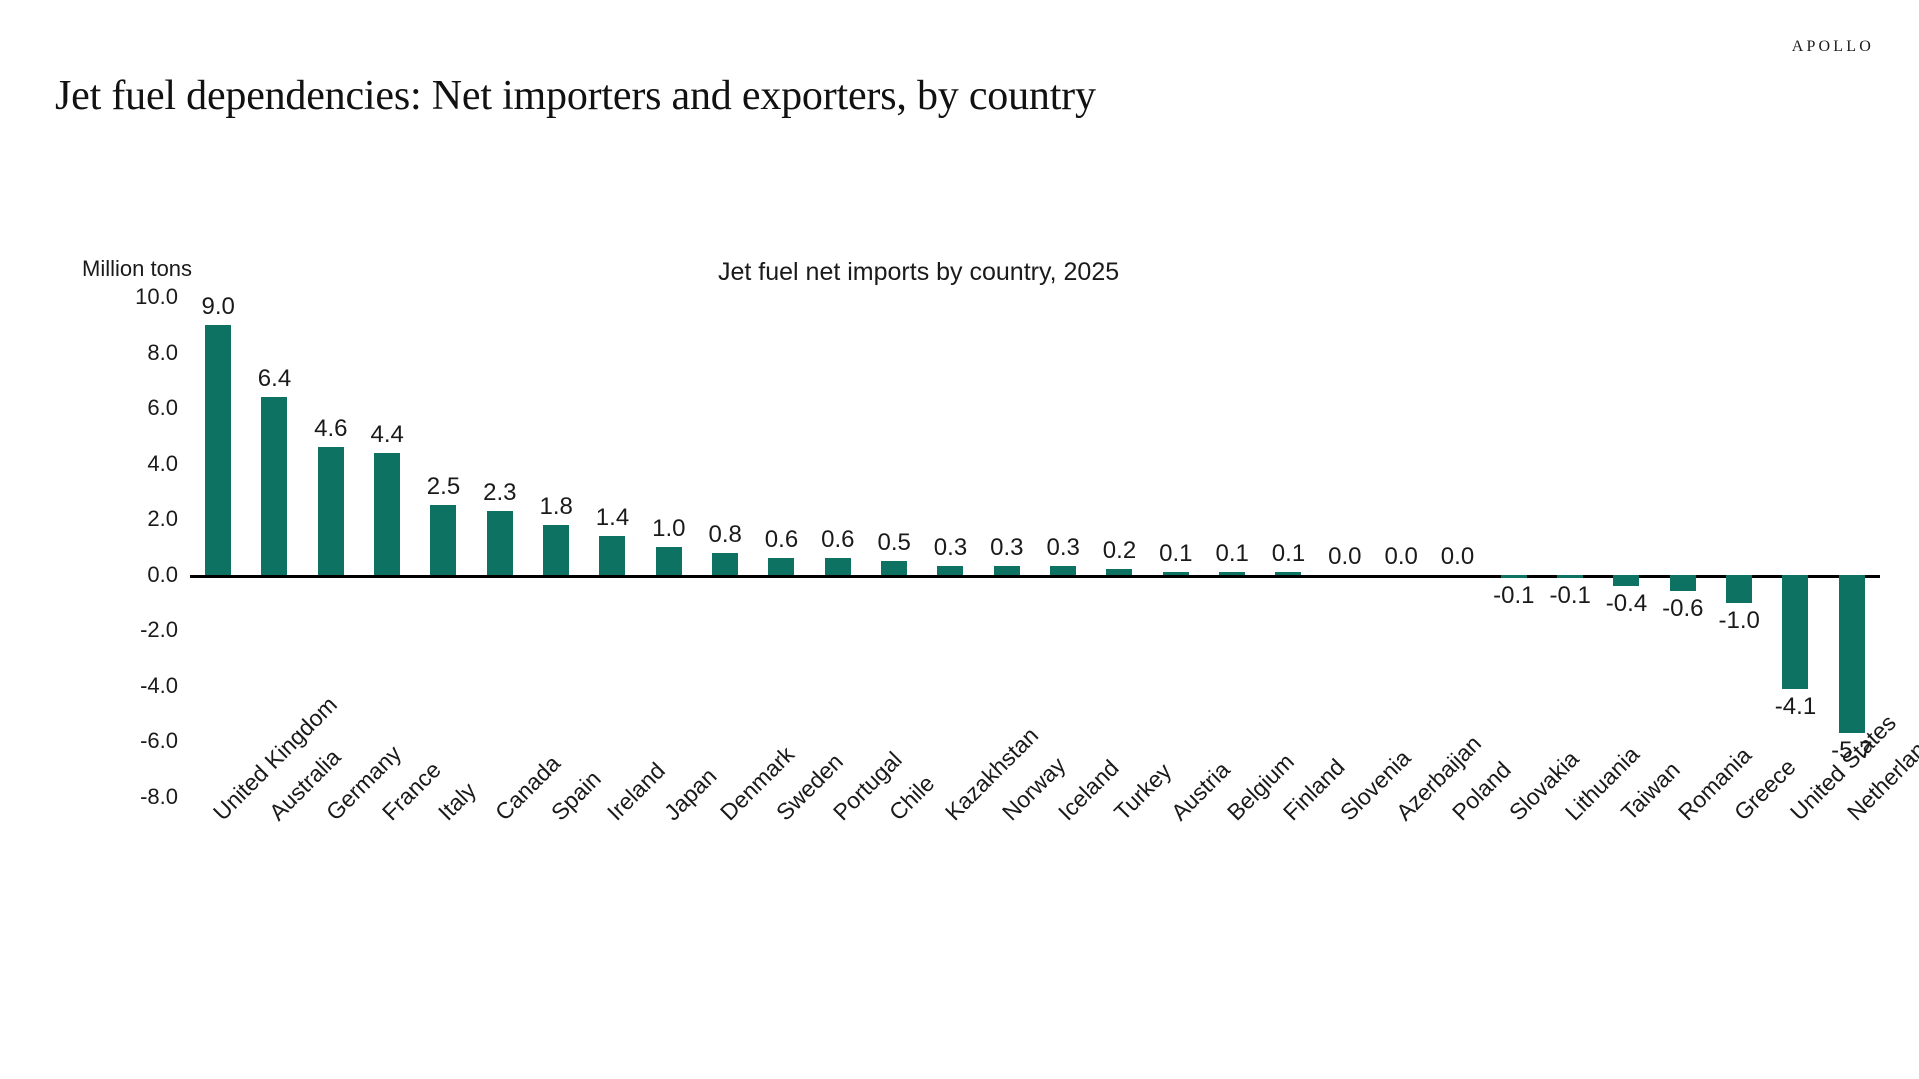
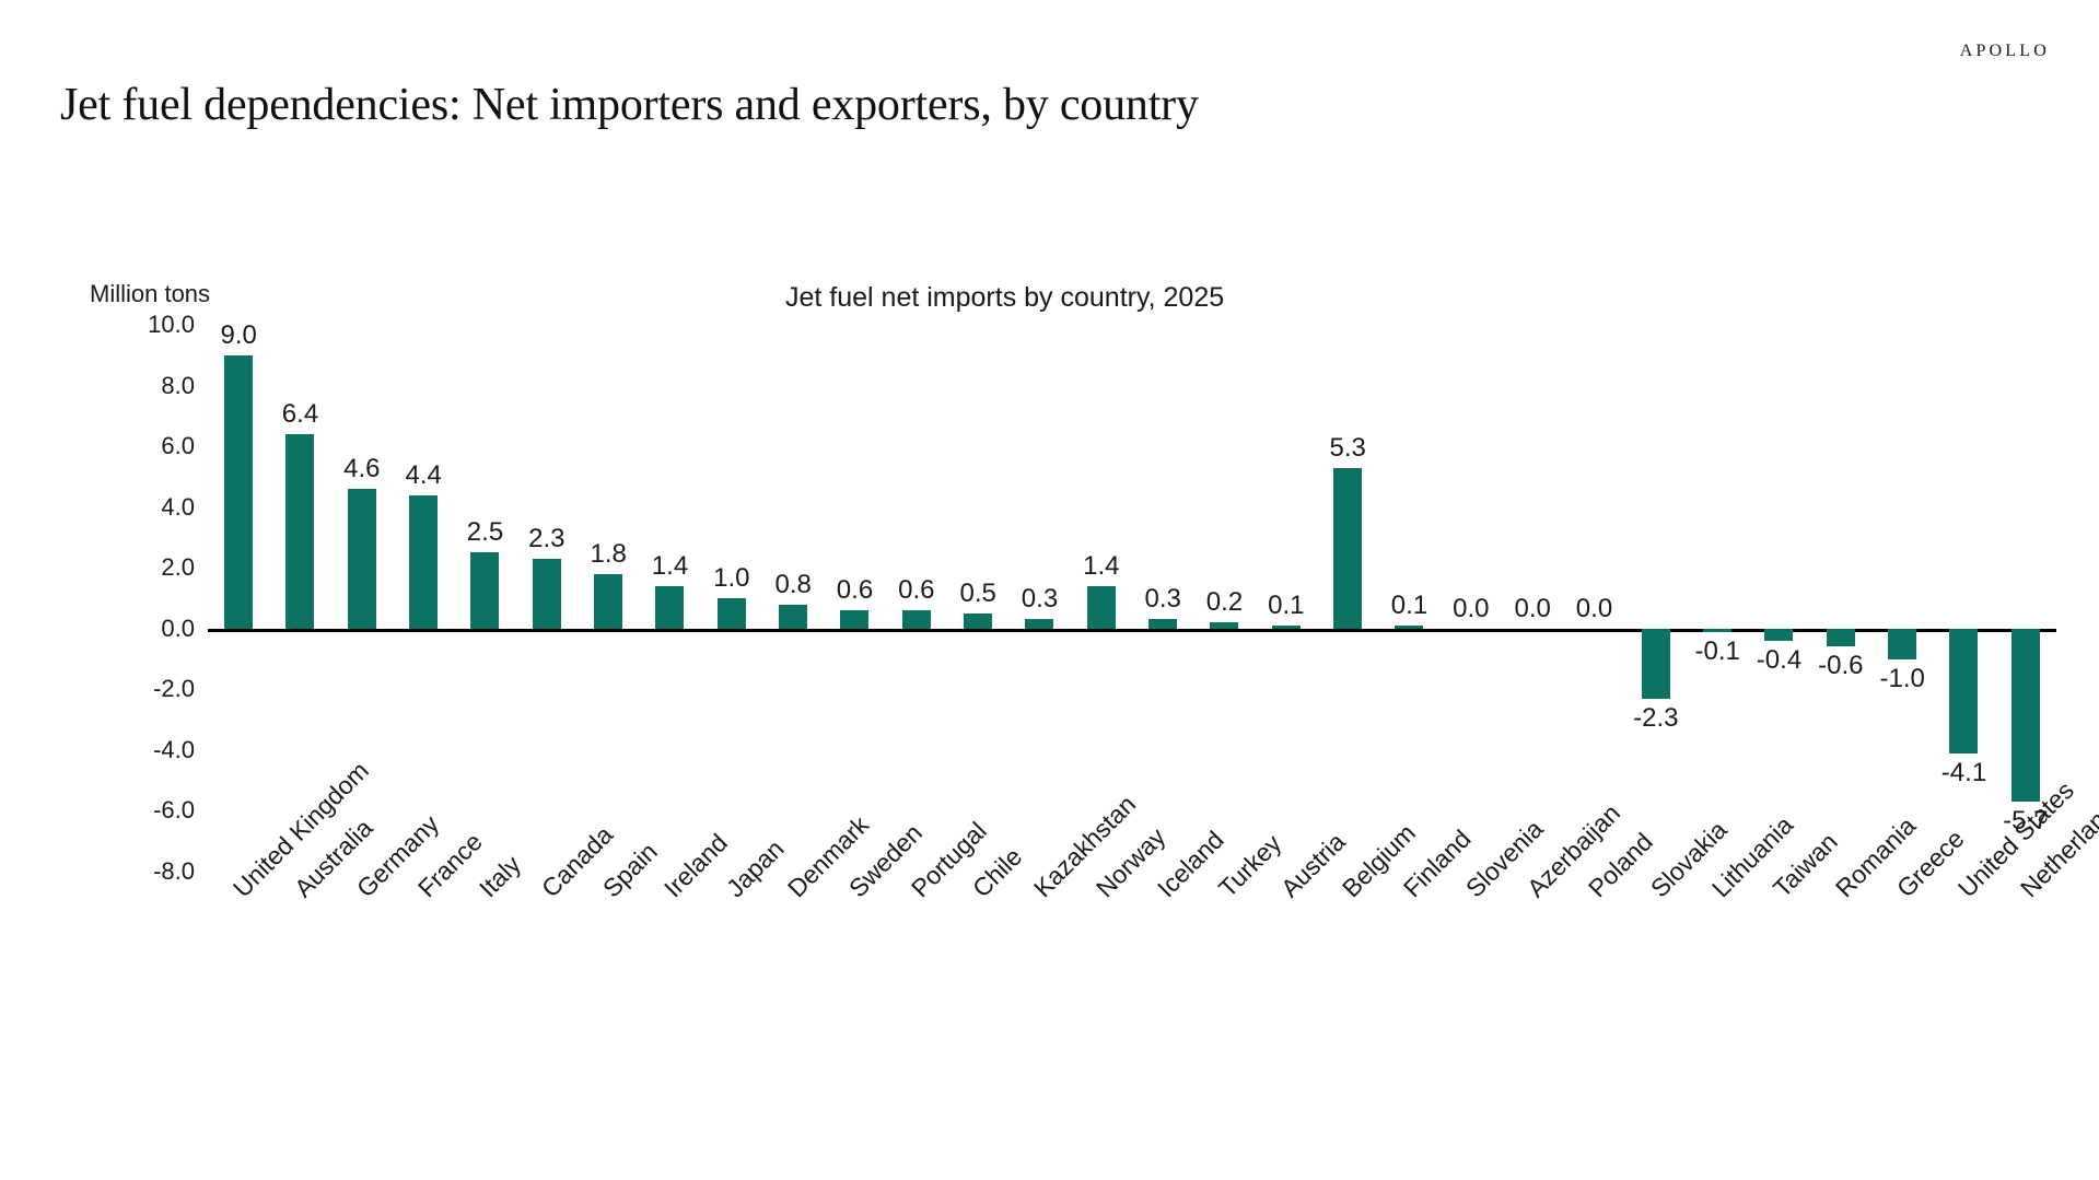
Norway: 0.3 -> 1.4
Belgium: 0.1 -> 5.3
Slovakia: -0.1 -> -2.3
